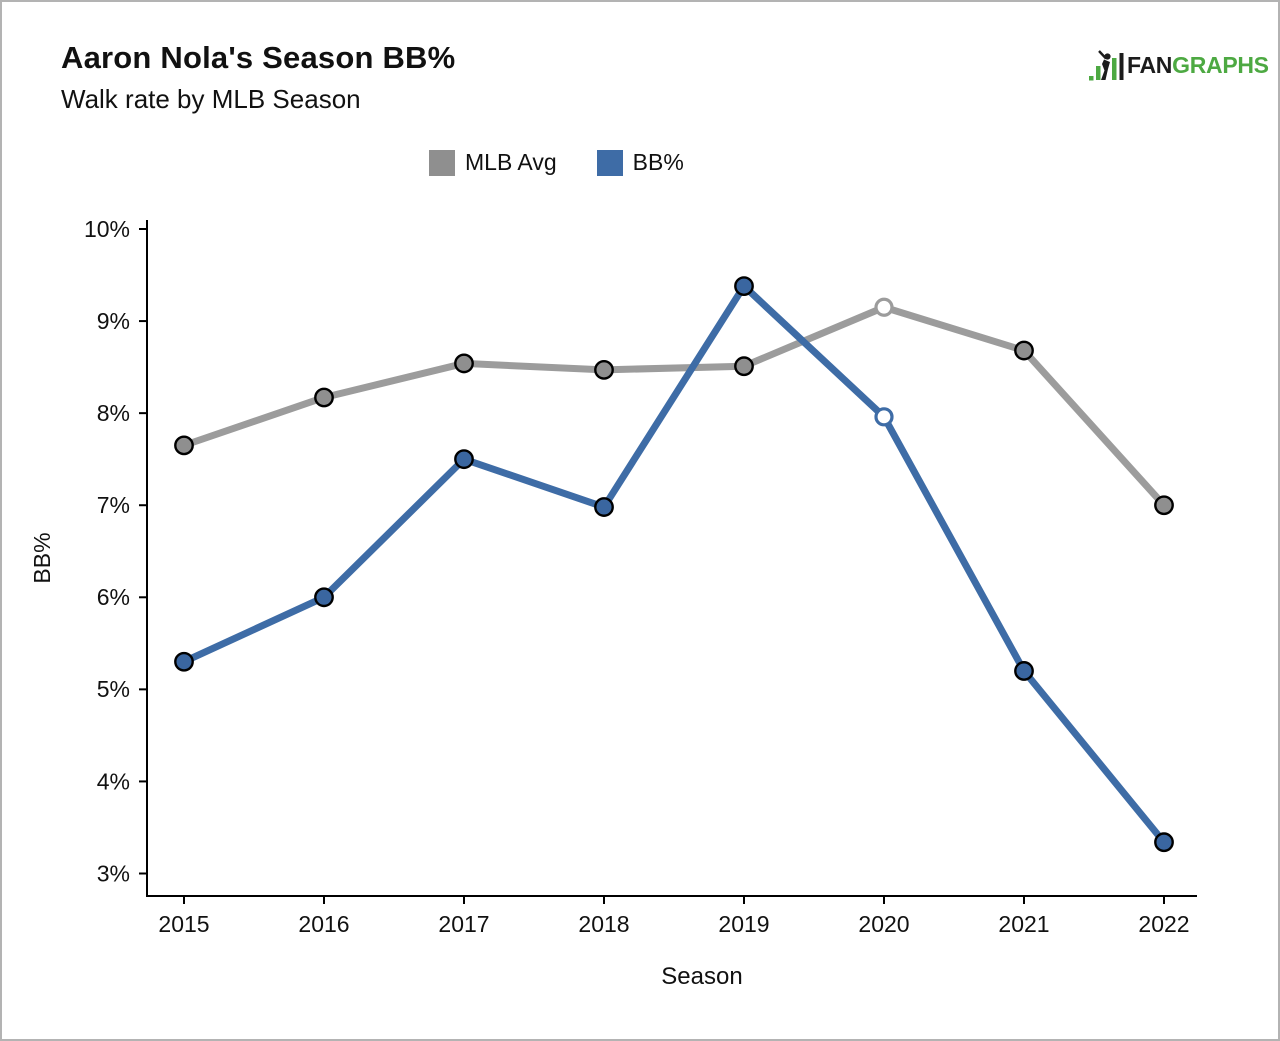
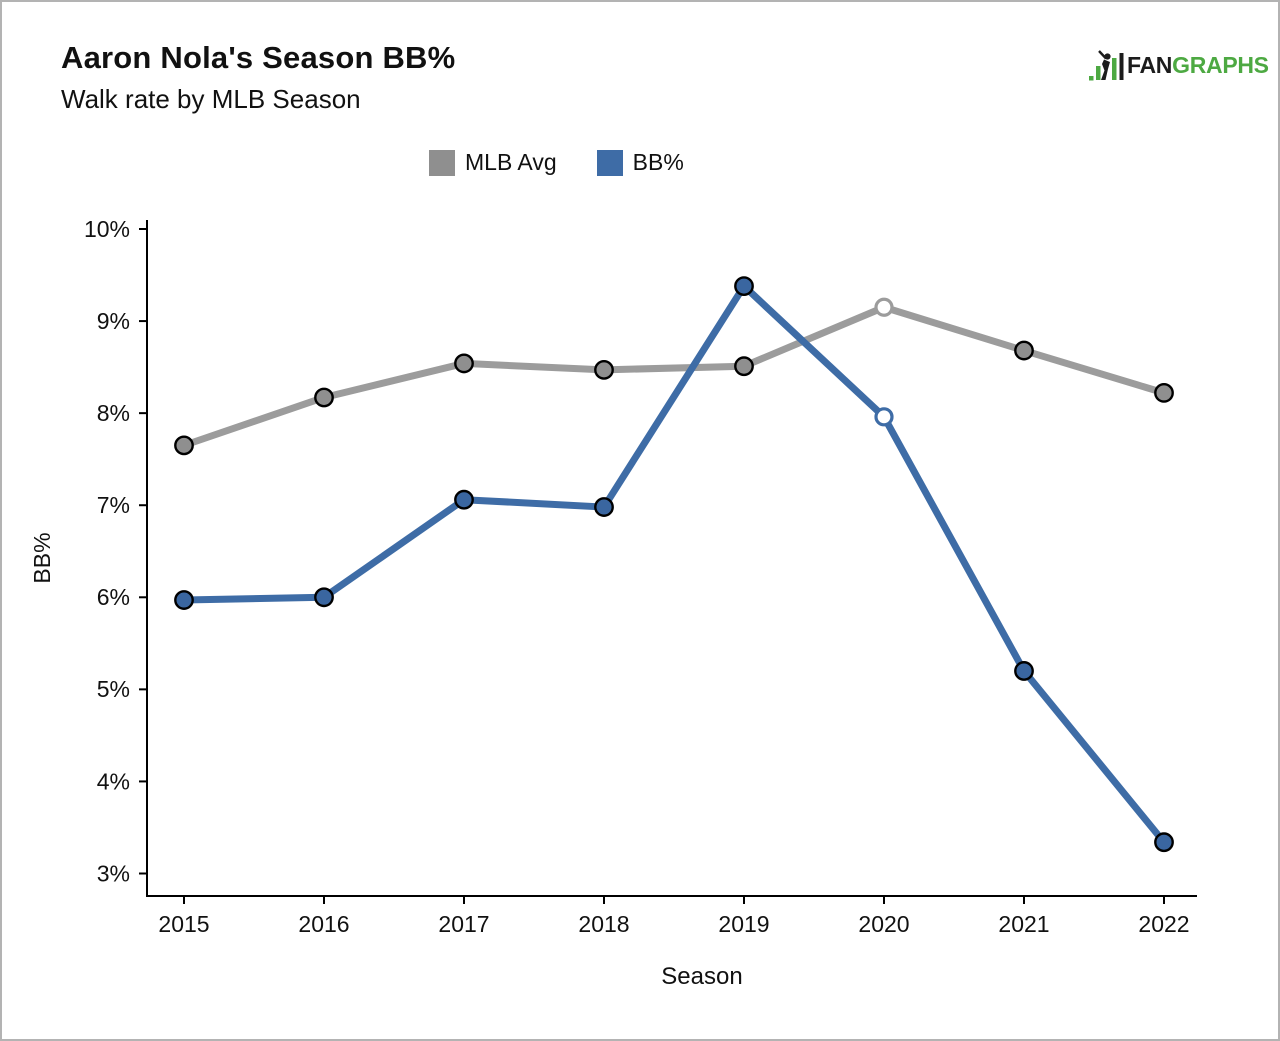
BB%/2015: 5.3% -> 6.0%
BB%/2017: 7.5% -> 7.1%
MLB Avg/2022: 7.0% -> 8.2%
